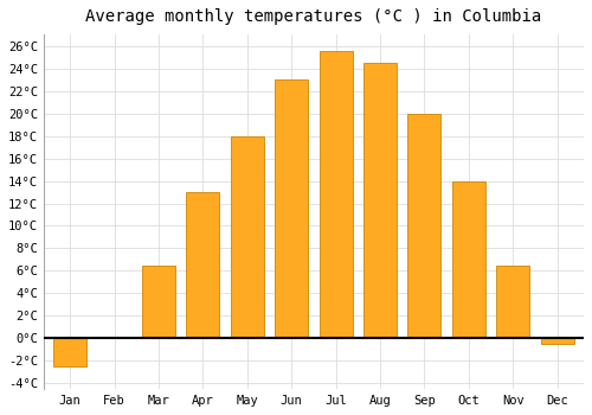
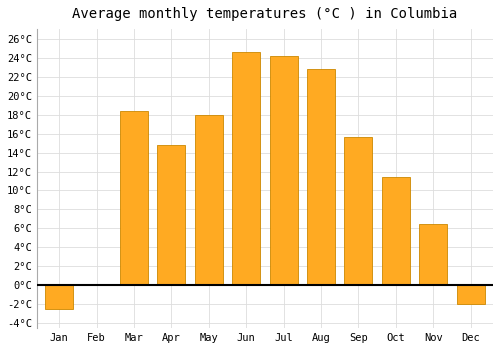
Mar: 6.5°C -> 18.4°C
Apr: 13.0°C -> 14.8°C
Jun: 23.0°C -> 24.6°C
Jul: 25.5°C -> 24.2°C
Aug: 24.5°C -> 22.8°C
Sep: 20.0°C -> 15.6°C
Oct: 14.0°C -> 11.4°C
Dec: -0.5°C -> -2.0°C
